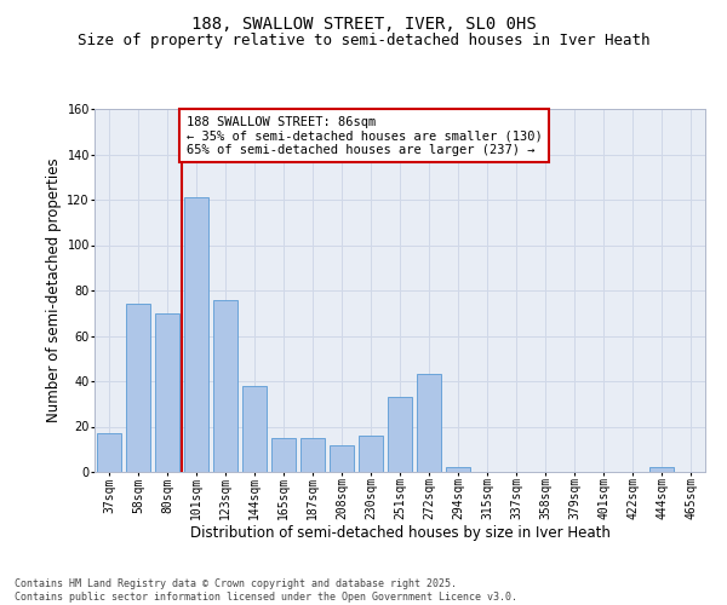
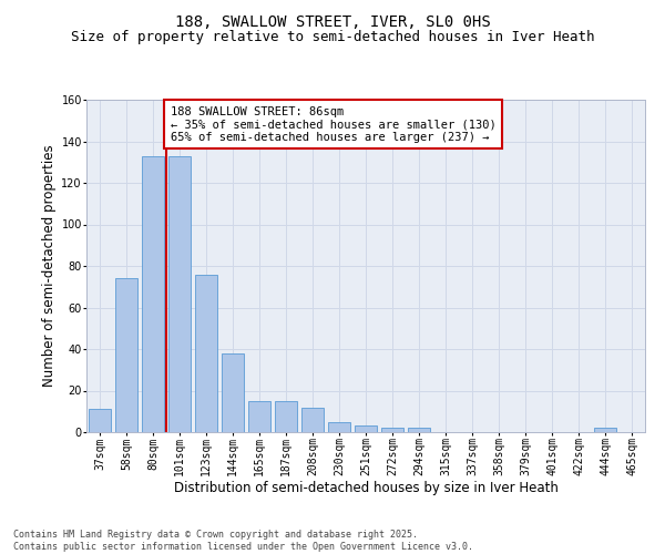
37sqm: 17 -> 11
80sqm: 70 -> 133
101sqm: 121 -> 133
230sqm: 16 -> 5
251sqm: 33 -> 3
272sqm: 43 -> 2
